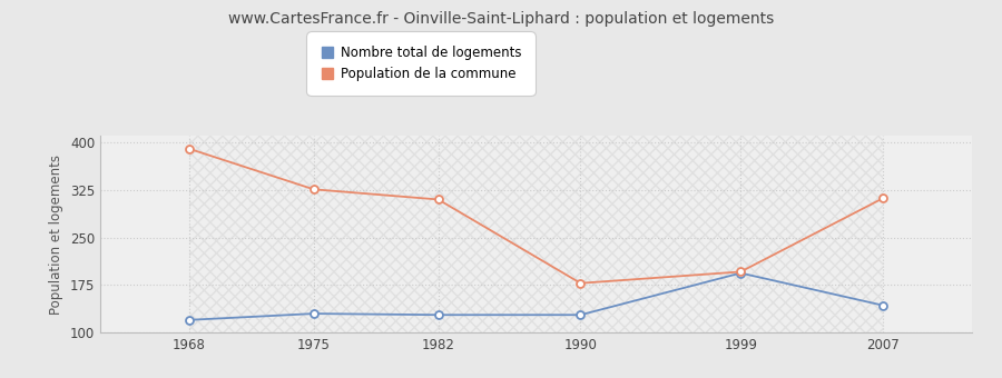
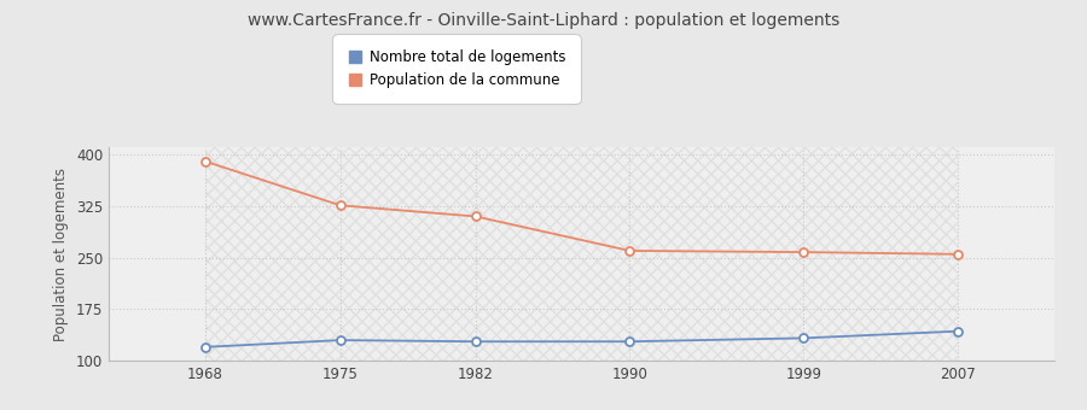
Population de la commune/1990: 178 -> 260
Population de la commune/1999: 196 -> 258
Nombre total de logements/1999: 194 -> 133
Population de la commune/2007: 312 -> 255
